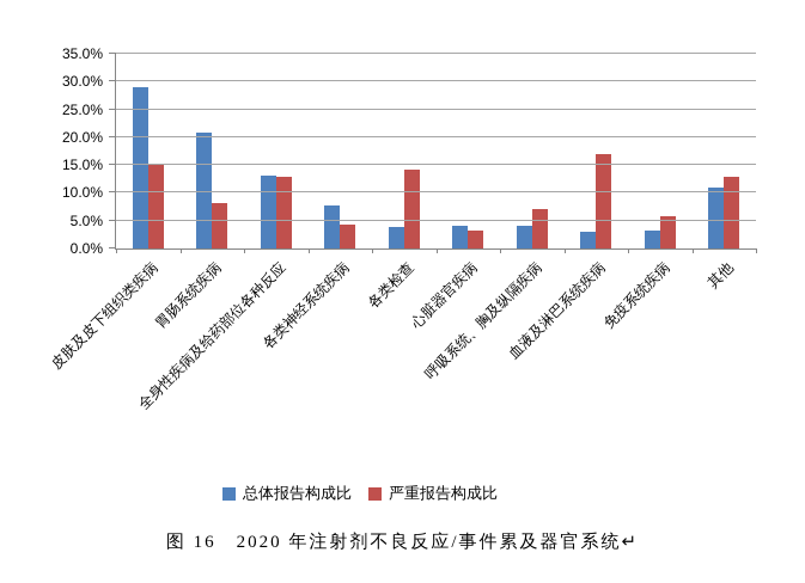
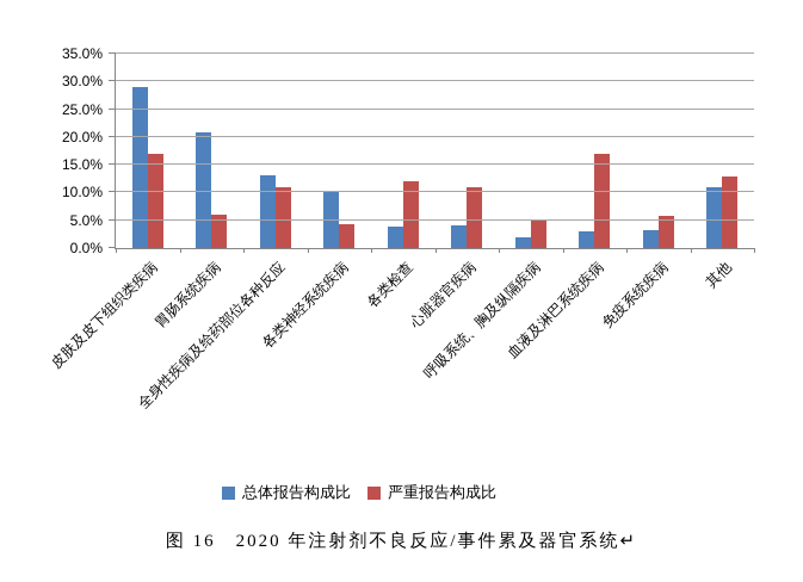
严重报告构成比/皮肤及皮下组织类疾病: 15% -> 17%
严重报告构成比/胃肠系统疾病: 8% -> 6%
严重报告构成比/全身性疾病及给药部位各种反应: 13% -> 11%
总体报告构成比/各类神经系统疾病: 8% -> 10%
严重报告构成比/各类检查: 14% -> 12%
严重报告构成比/心脏器官疾病: 3% -> 11%
总体报告构成比/呼吸系统、胸及纵隔疾病: 4% -> 2%
严重报告构成比/呼吸系统、胸及纵隔疾病: 7% -> 5%
